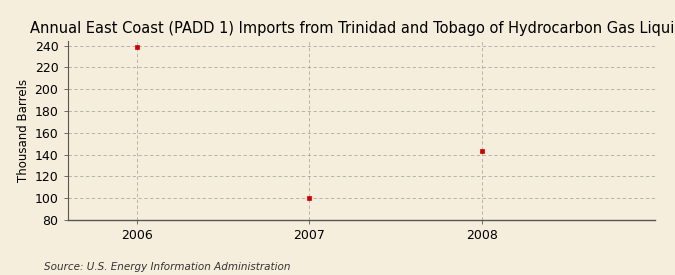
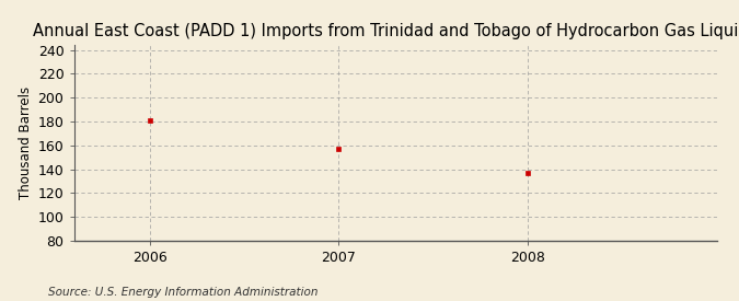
2006: 239 -> 181
2007: 100 -> 157
2008: 143 -> 137
